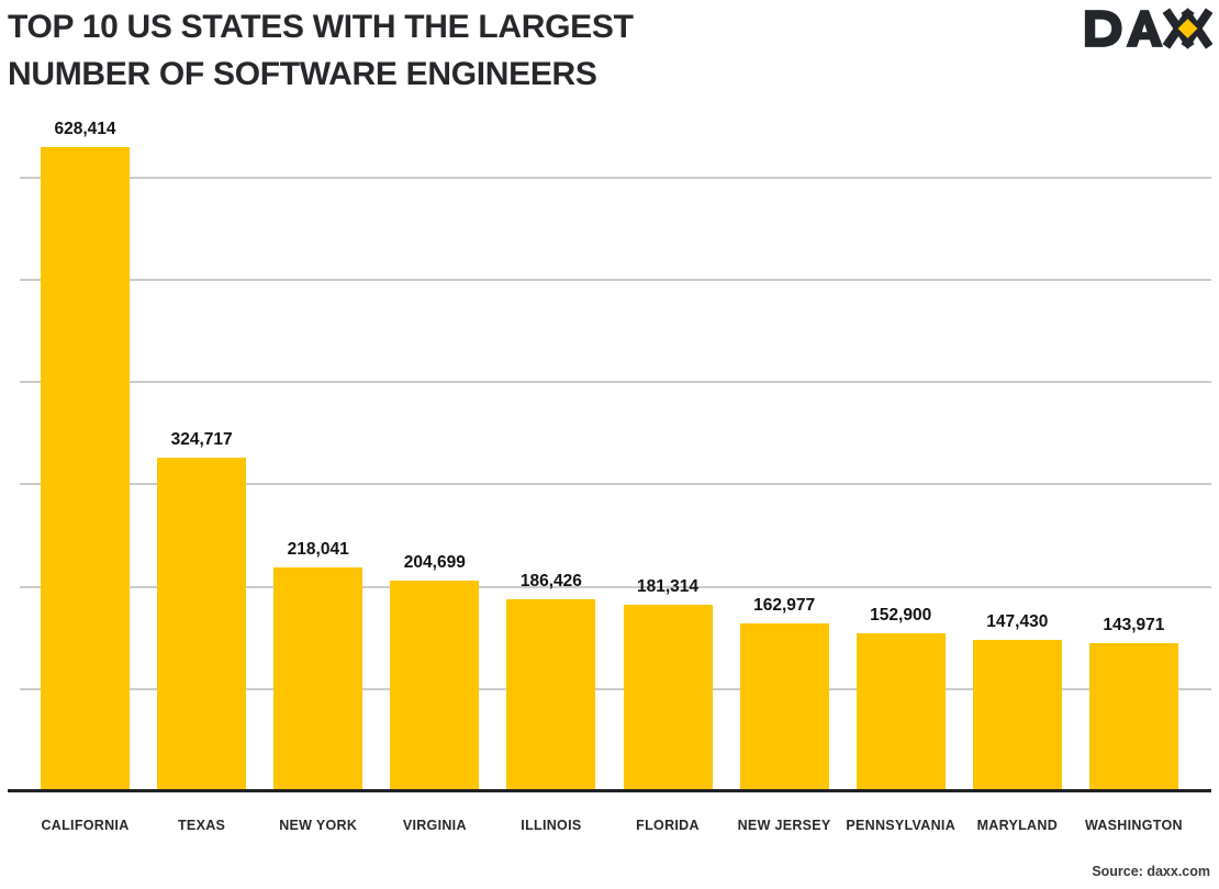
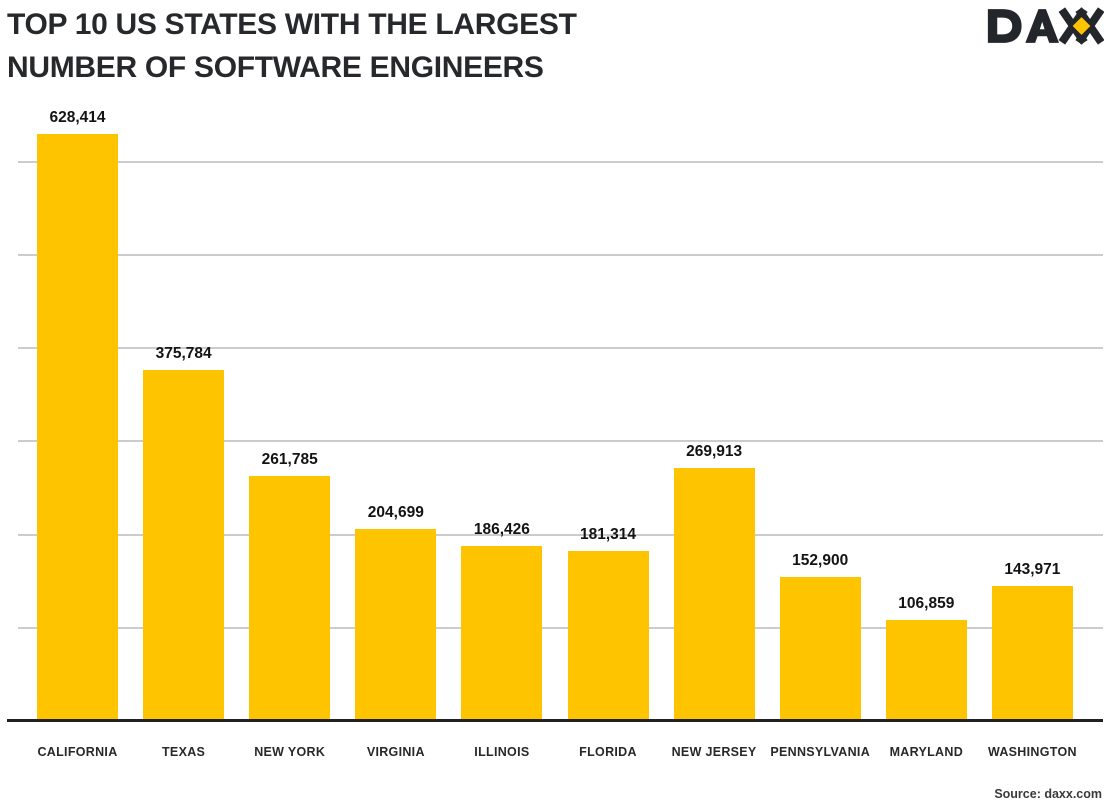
TEXAS: 324,717 -> 375,784
NEW YORK: 218,041 -> 261,785
NEW JERSEY: 162,977 -> 269,913
MARYLAND: 147,430 -> 106,859
